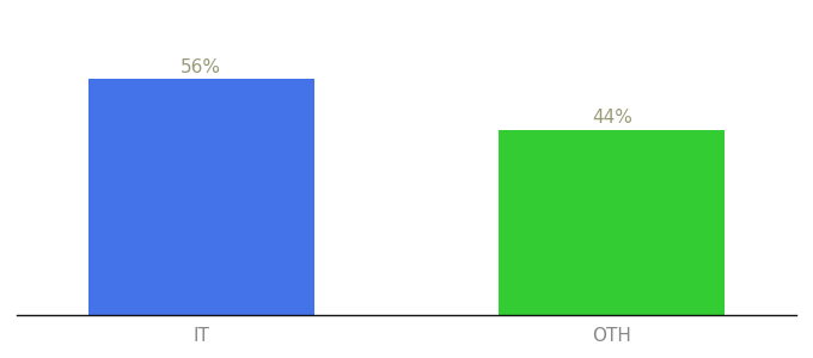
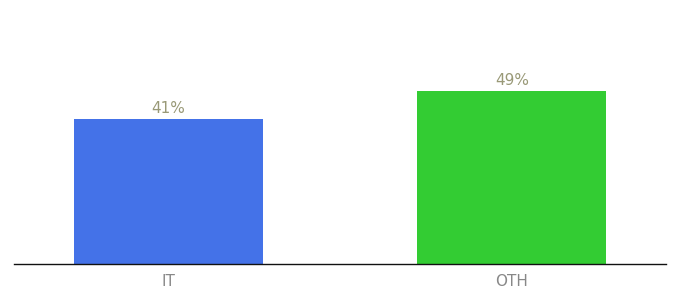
IT: 56% -> 41%
OTH: 44% -> 49%
